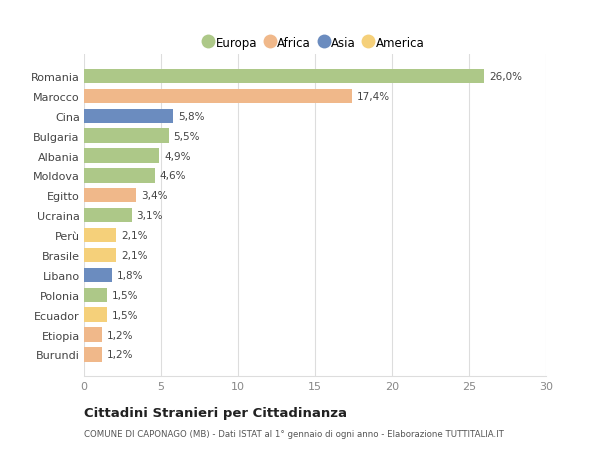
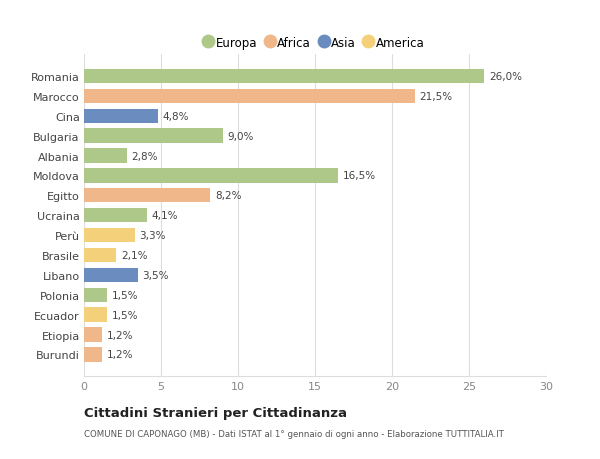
Marocco: 17,4% -> 21,5%
Cina: 5,8% -> 4,8%
Bulgaria: 5,5% -> 9,0%
Albania: 4,9% -> 2,8%
Moldova: 4,6% -> 16,5%
Egitto: 3,4% -> 8,2%
Ucraina: 3,1% -> 4,1%
Perù: 2,1% -> 3,3%
Libano: 1,8% -> 3,5%
